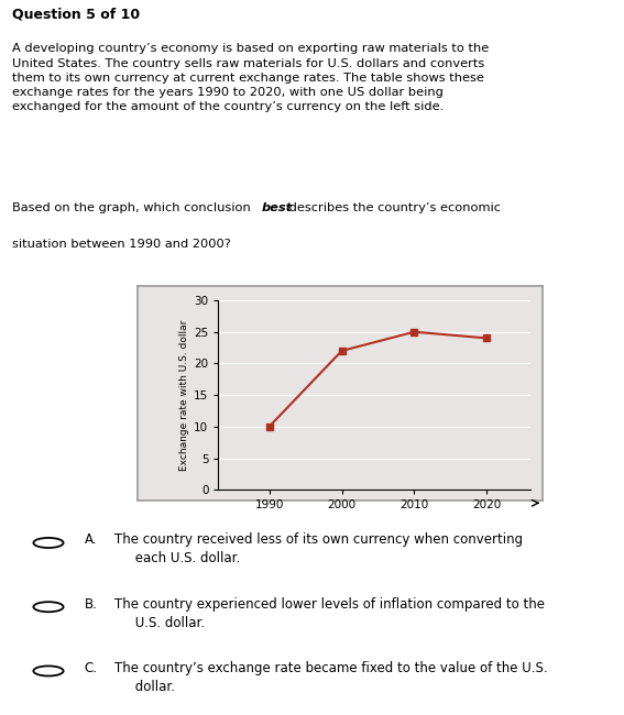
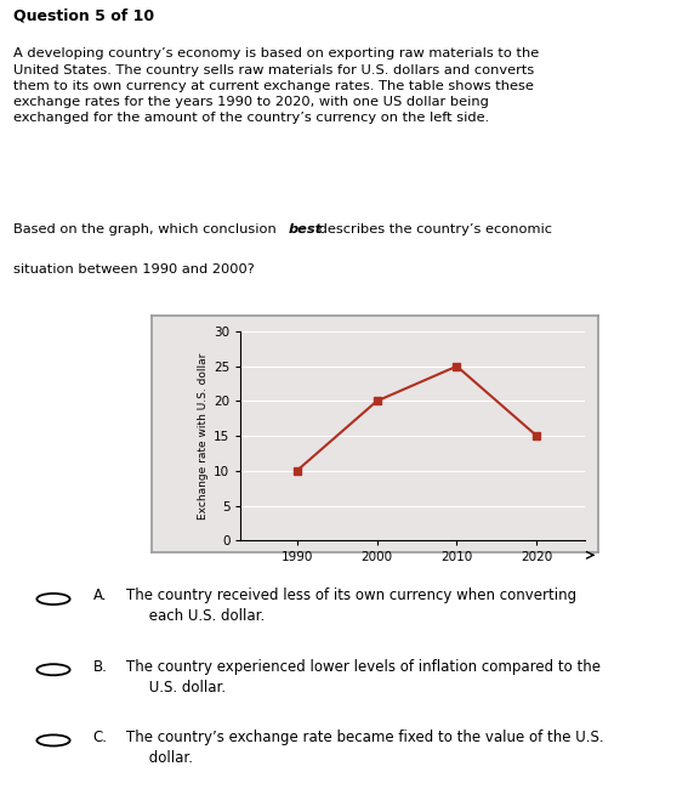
2000: 22 -> 20
2020: 24 -> 15
